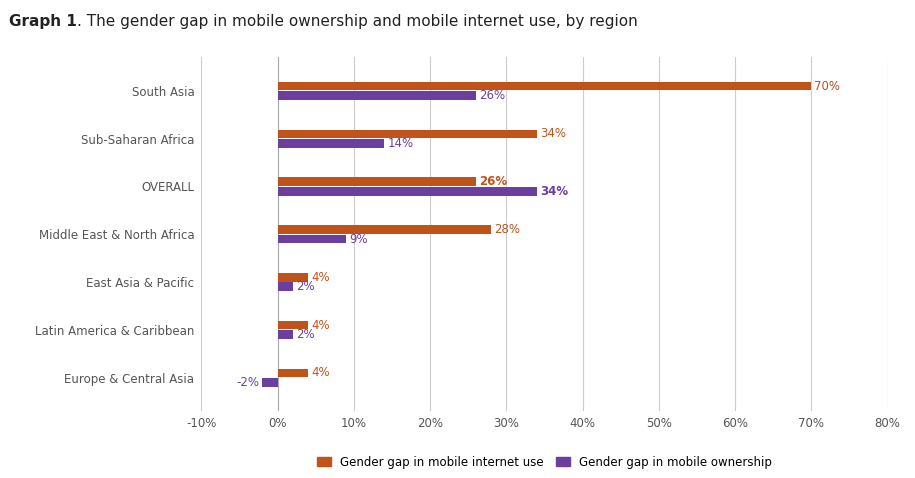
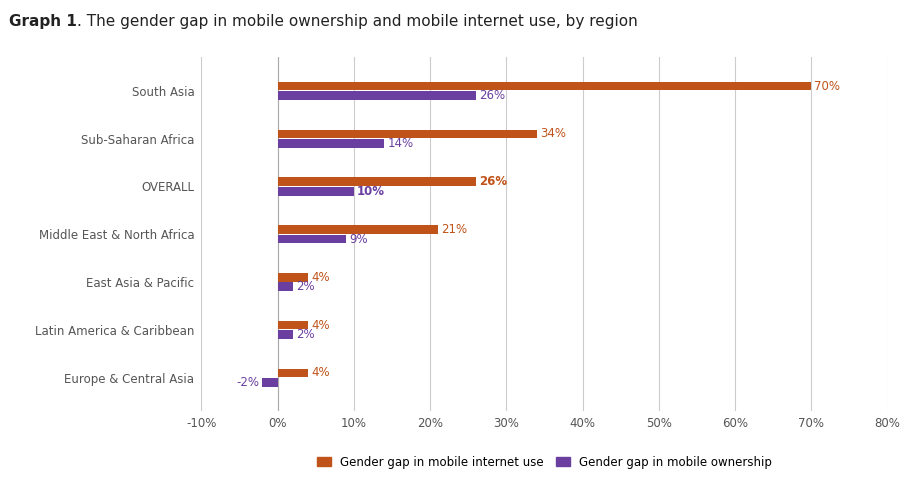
Gender gap in mobile ownership/OVERALL: 34% -> 10%
Gender gap in mobile internet use/Middle East & North Africa: 28% -> 21%
